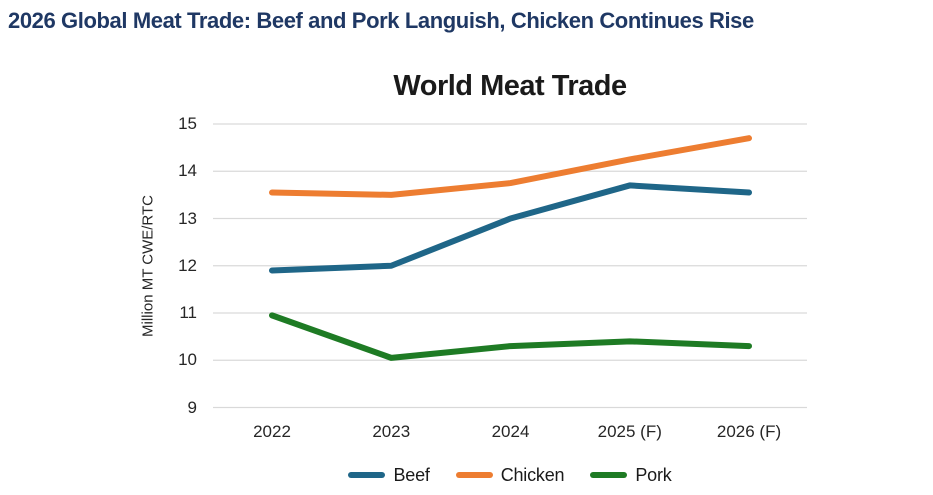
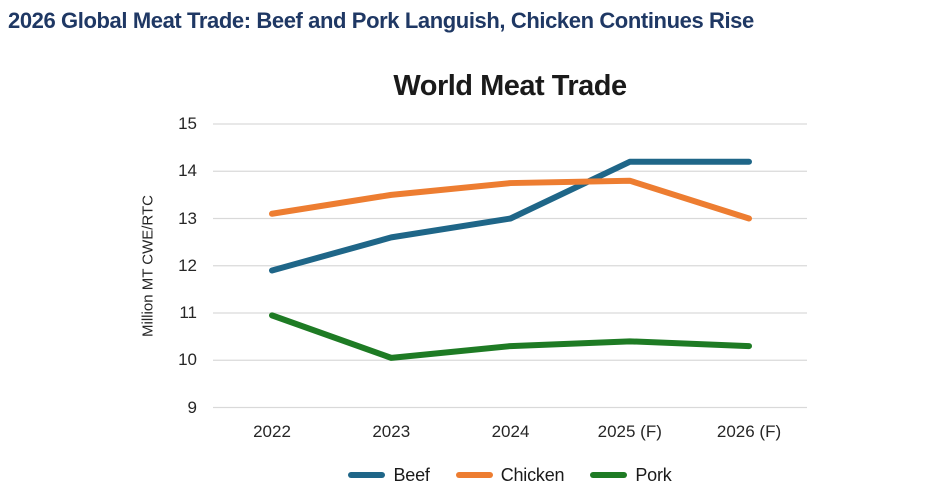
Chicken/2022: 13.6 -> 13.1
Beef/2023: 12.0 -> 12.6
Beef/2025 (F): 13.7 -> 14.2
Chicken/2025 (F): 14.2 -> 13.8
Beef/2026 (F): 13.6 -> 14.2
Chicken/2026 (F): 14.7 -> 13.0
